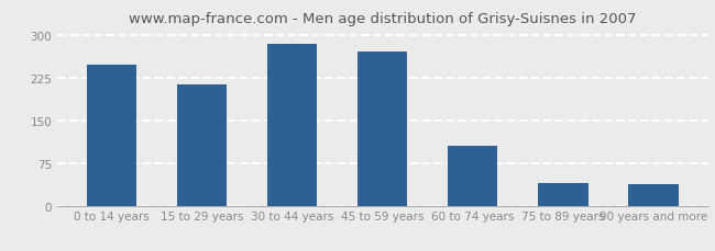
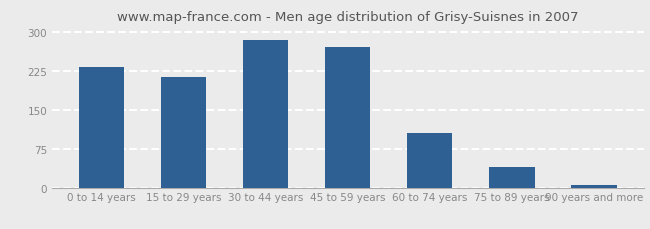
0 to 14 years: 248 -> 232
90 years and more: 38 -> 5
